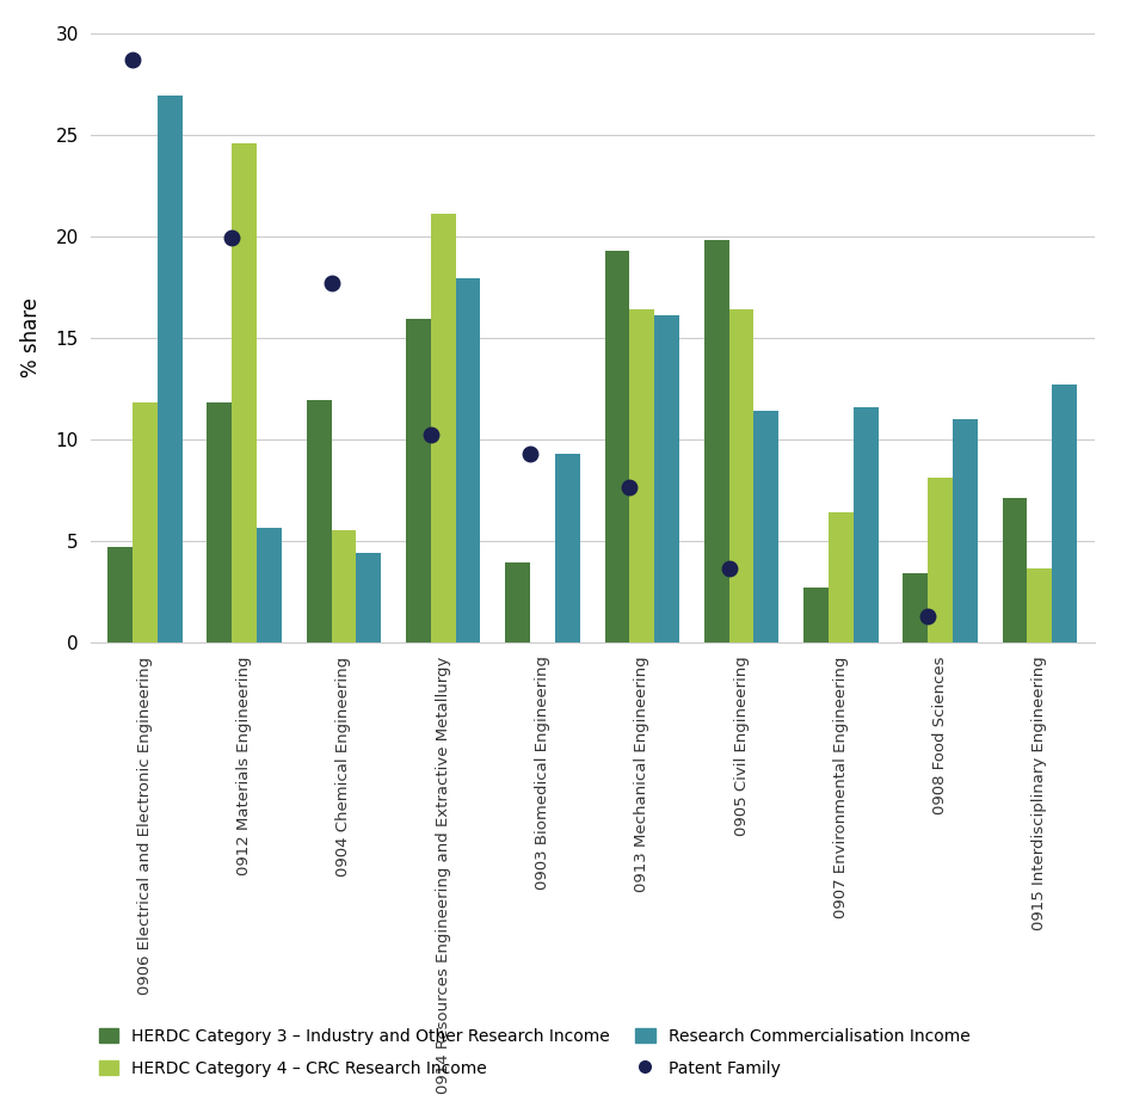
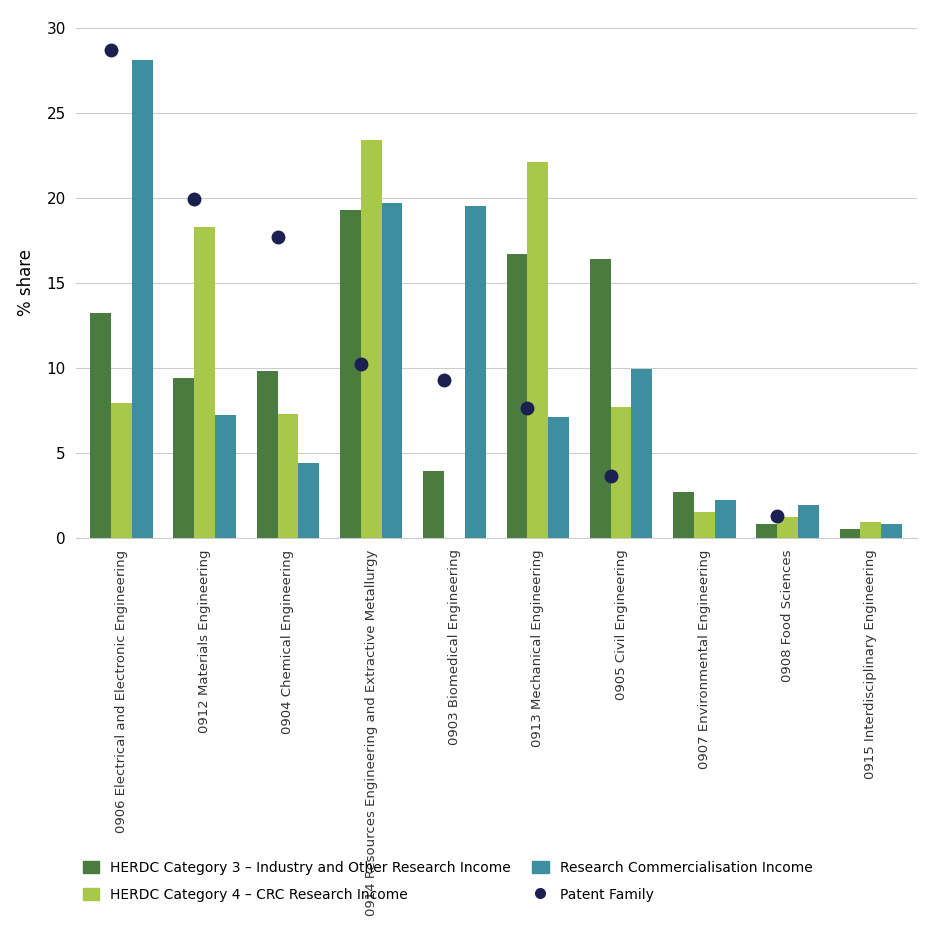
HERDC Category 3 – Industry and Other Research Income/0906 Electrical and Electronic Engineering: 4.7 -> 13.2
HERDC Category 4 – CRC Research Income/0906 Electrical and Electronic Engineering: 11.8 -> 7.9
Research Commercialisation Income/0906 Electrical and Electronic Engineering: 26.9 -> 28.1
HERDC Category 3 – Industry and Other Research Income/0912 Materials Engineering: 11.8 -> 9.4
HERDC Category 4 – CRC Research Income/0912 Materials Engineering: 24.6 -> 18.3
Research Commercialisation Income/0912 Materials Engineering: 5.6 -> 7.2
HERDC Category 3 – Industry and Other Research Income/0904 Chemical Engineering: 11.9 -> 9.8
HERDC Category 4 – CRC Research Income/0904 Chemical Engineering: 5.5 -> 7.3
HERDC Category 3 – Industry and Other Research Income/0914 Resources Engineering and Extractive Metallurgy: 15.9 -> 19.3
HERDC Category 4 – CRC Research Income/0914 Resources Engineering and Extractive Metallurgy: 21.1 -> 23.4
Research Commercialisation Income/0914 Resources Engineering and Extractive Metallurgy: 17.9 -> 19.7
Research Commercialisation Income/0903 Biomedical Engineering: 9.3 -> 19.5
HERDC Category 3 – Industry and Other Research Income/0913 Mechanical Engineering: 19.3 -> 16.7
HERDC Category 4 – CRC Research Income/0913 Mechanical Engineering: 16.4 -> 22.1
Research Commercialisation Income/0913 Mechanical Engineering: 16.1 -> 7.1
HERDC Category 3 – Industry and Other Research Income/0905 Civil Engineering: 19.8 -> 16.4
HERDC Category 4 – CRC Research Income/0905 Civil Engineering: 16.4 -> 7.7
Research Commercialisation Income/0905 Civil Engineering: 11.4 -> 9.9
HERDC Category 4 – CRC Research Income/0907 Environmental Engineering: 6.4 -> 1.5
Research Commercialisation Income/0907 Environmental Engineering: 11.6 -> 2.2
HERDC Category 3 – Industry and Other Research Income/0908 Food Sciences: 3.4 -> 0.8
HERDC Category 4 – CRC Research Income/0908 Food Sciences: 8.1 -> 1.2
Research Commercialisation Income/0908 Food Sciences: 11.0 -> 1.9
HERDC Category 3 – Industry and Other Research Income/0915 Interdisciplinary Engineering: 7.1 -> 0.5
HERDC Category 4 – CRC Research Income/0915 Interdisciplinary Engineering: 3.6 -> 0.9
Research Commercialisation Income/0915 Interdisciplinary Engineering: 12.7 -> 0.8
